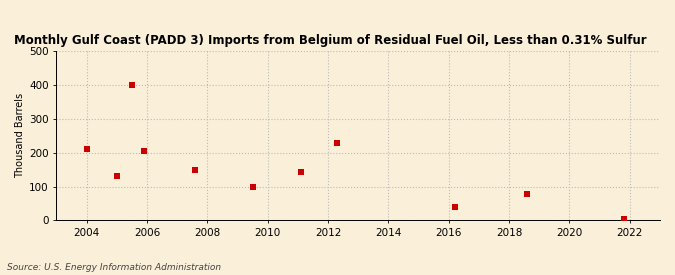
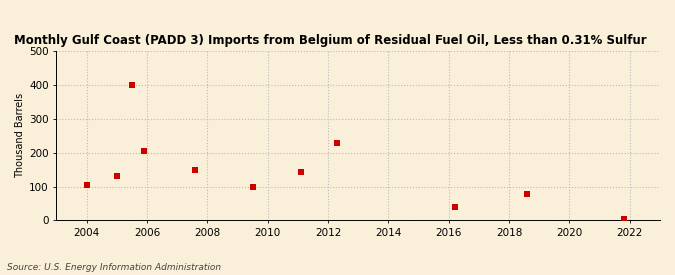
2004: 210 -> 105
